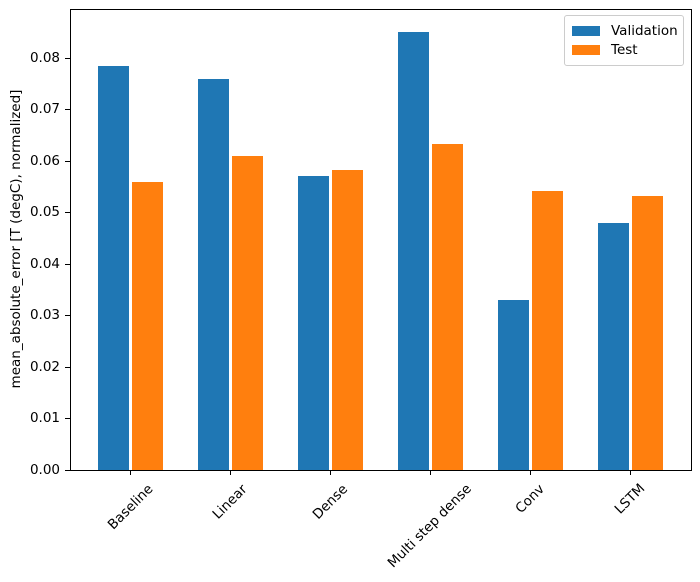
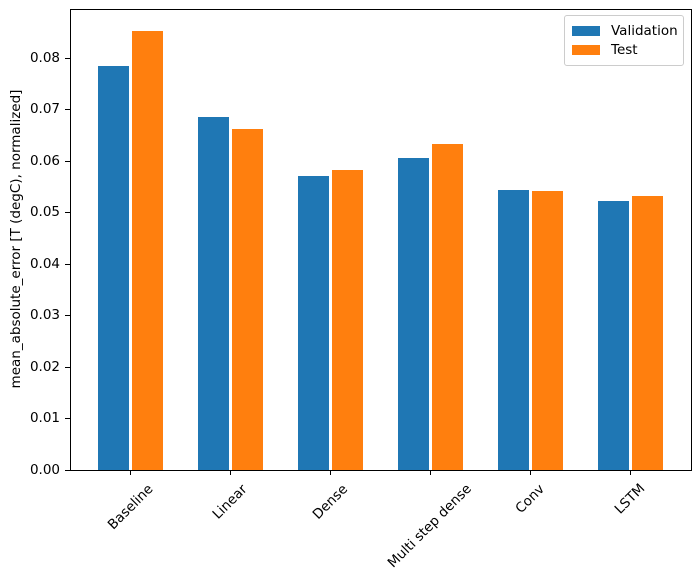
Test/Baseline: 0.056 -> 0.085
Validation/Linear: 0.076 -> 0.069
Test/Linear: 0.061 -> 0.066
Validation/Multi step dense: 0.085 -> 0.060
Validation/Conv: 0.033 -> 0.054
Validation/LSTM: 0.048 -> 0.052
